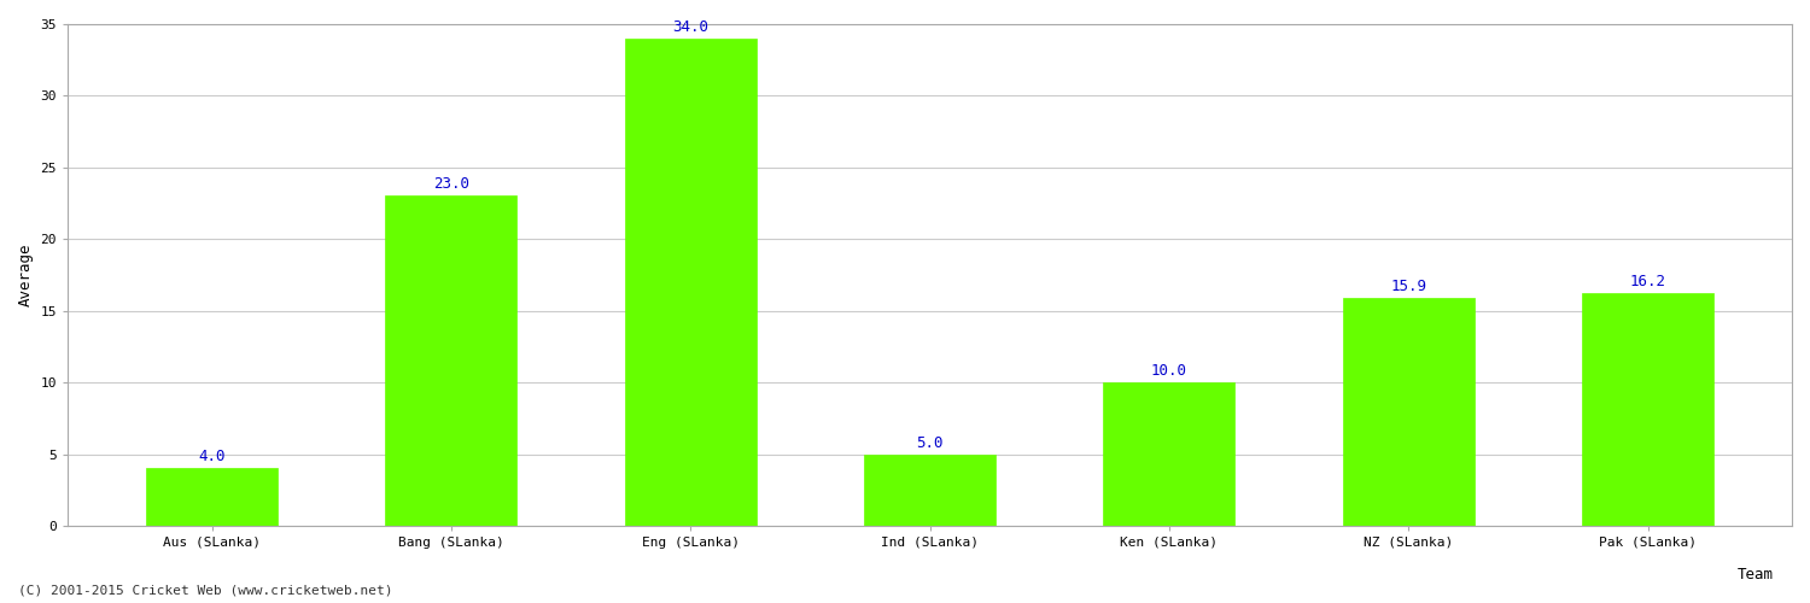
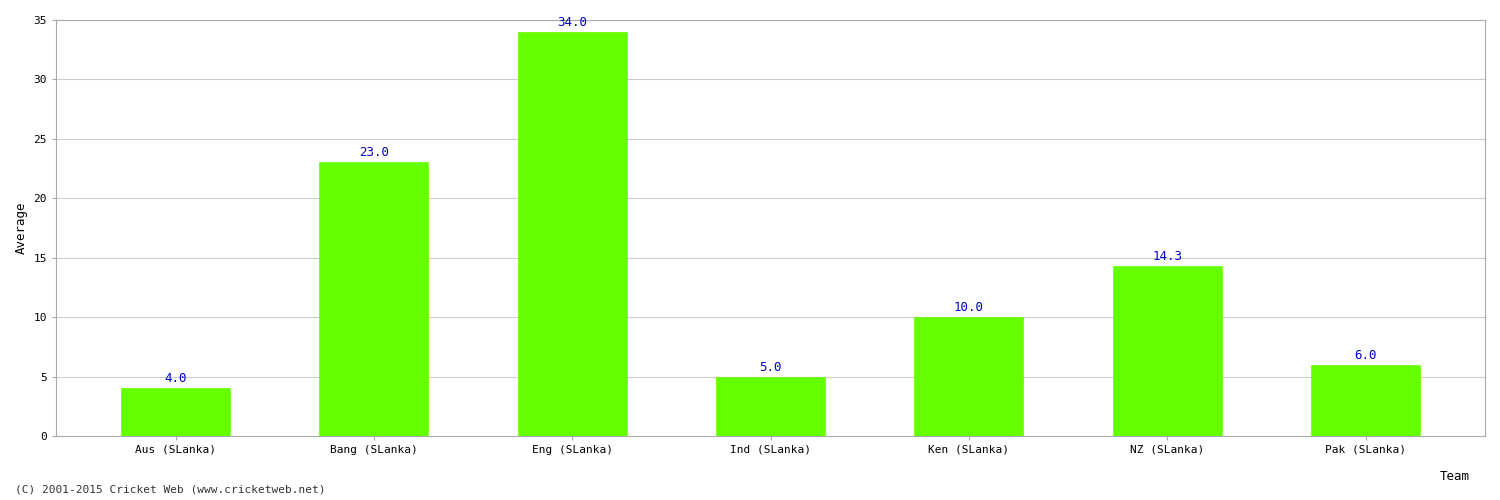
NZ (SLanka): 15.9 -> 14.3
Pak (SLanka): 16.2 -> 6.0
